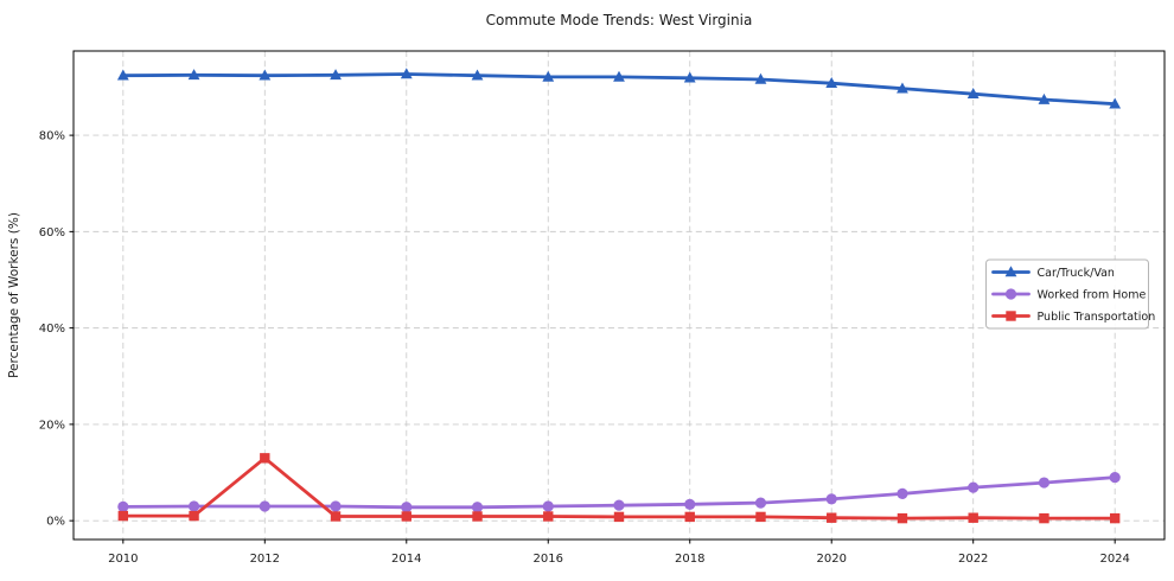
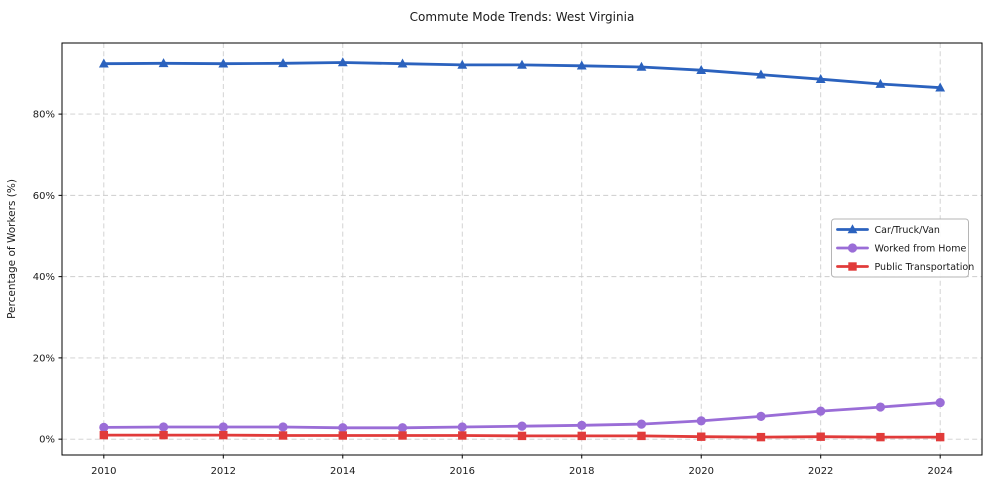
Public Transportation/2012: 13% -> 1%
